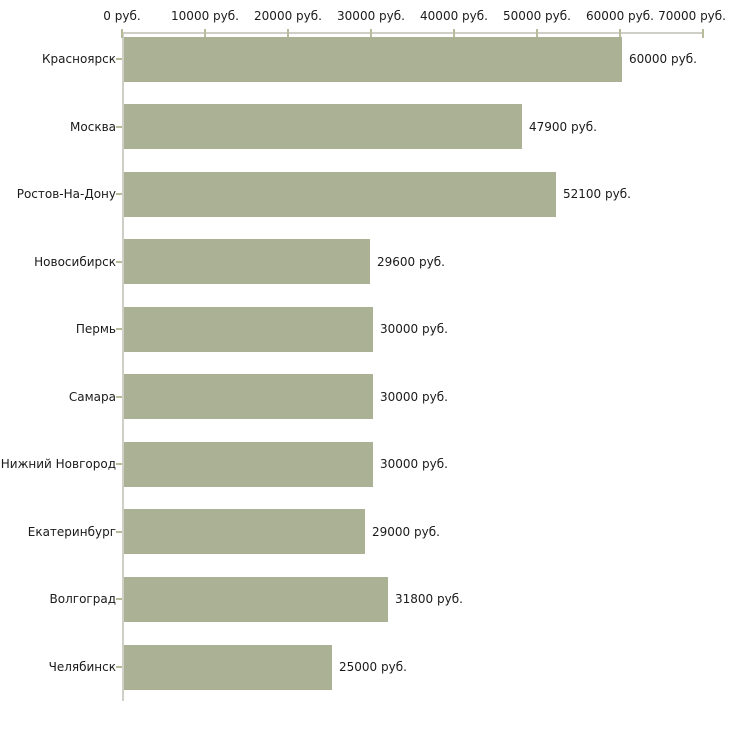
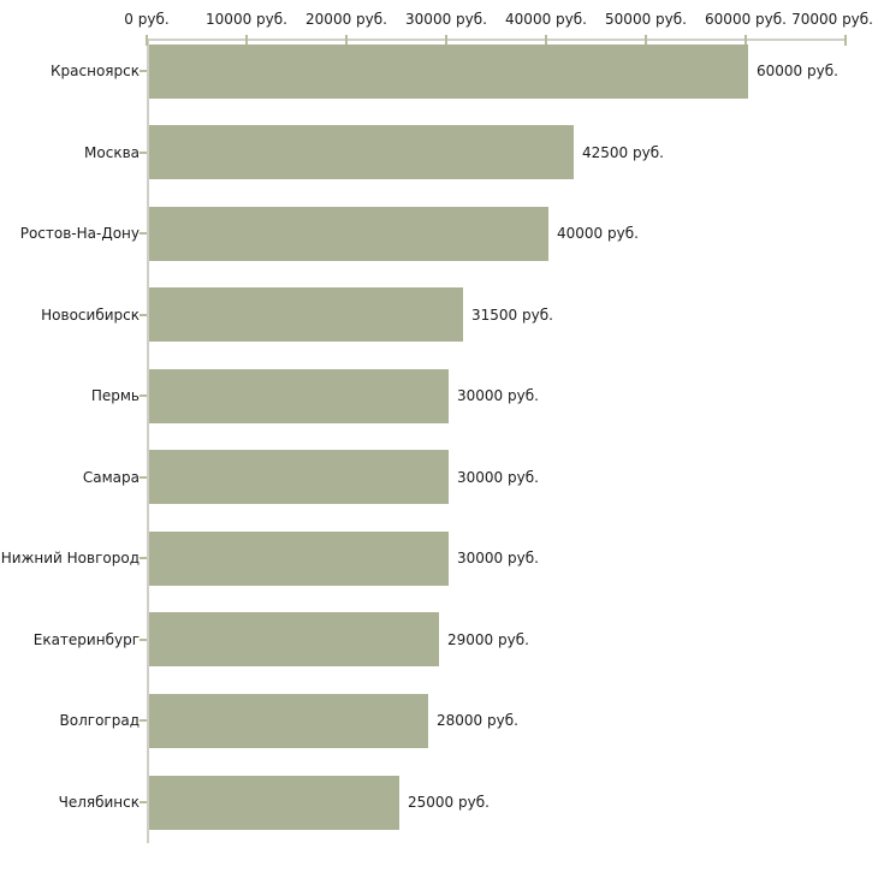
Москва: 47900 -> 42500
Ростов-На-Дону: 52100 -> 40000
Новосибирск: 29600 -> 31500
Волгоград: 31800 -> 28000
